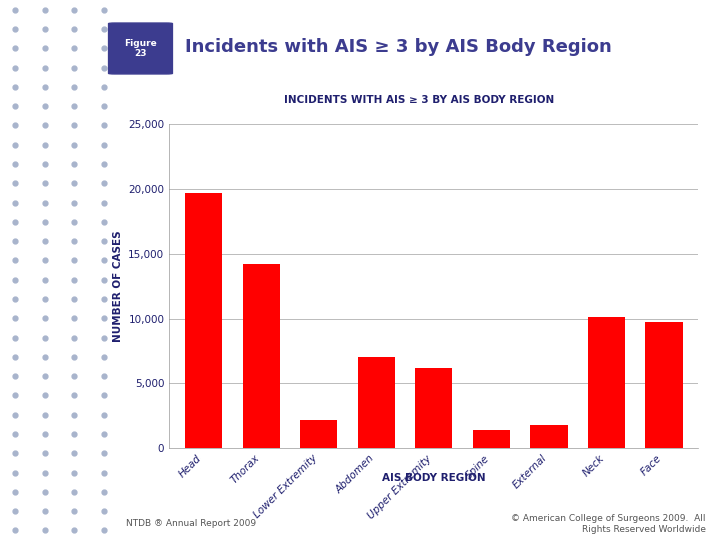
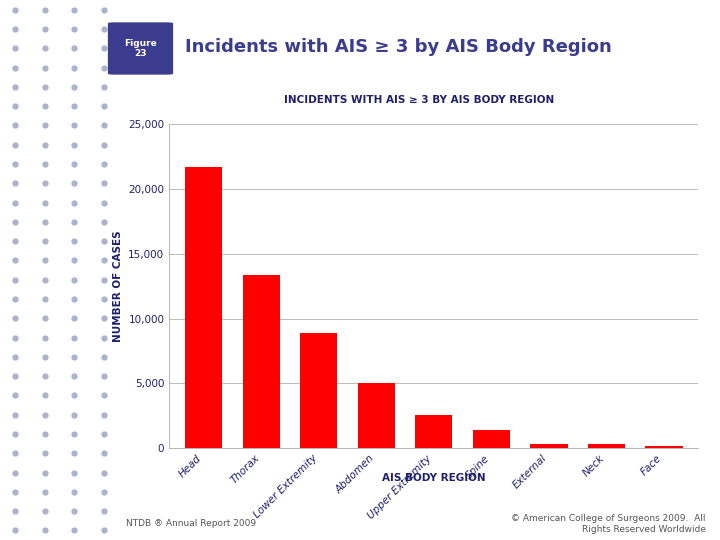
Head: 19,700 -> 21,700
Thorax: 14,200 -> 13,400
Lower Extremity: 2,200 -> 8,900
Abdomen: 7,000 -> 5,000
Upper Extremity: 6,200 -> 2,600
External: 1,800 -> 400
Neck: 10,100 -> 400
Face: 9,700 -> 200
